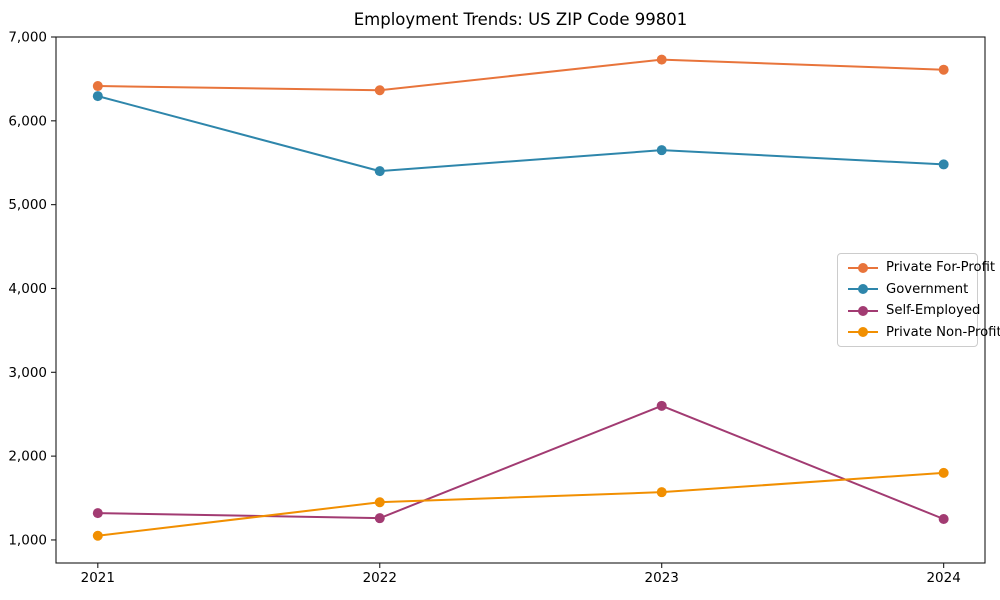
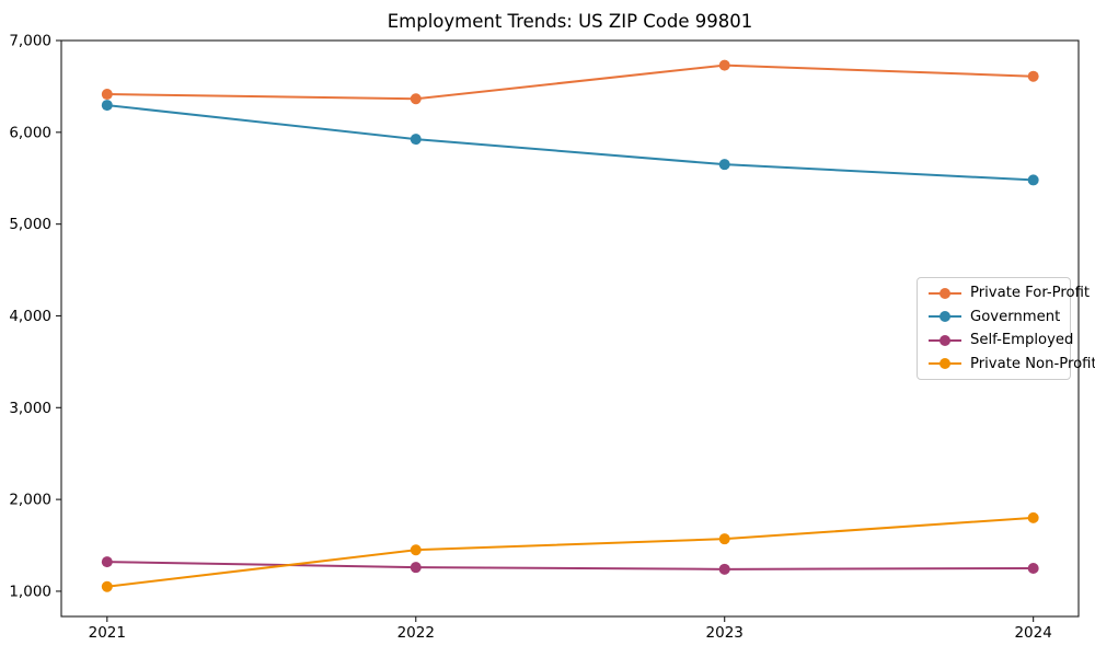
Government/2022: 5400 -> 5900
Self-Employed/2023: 2600 -> 1200
